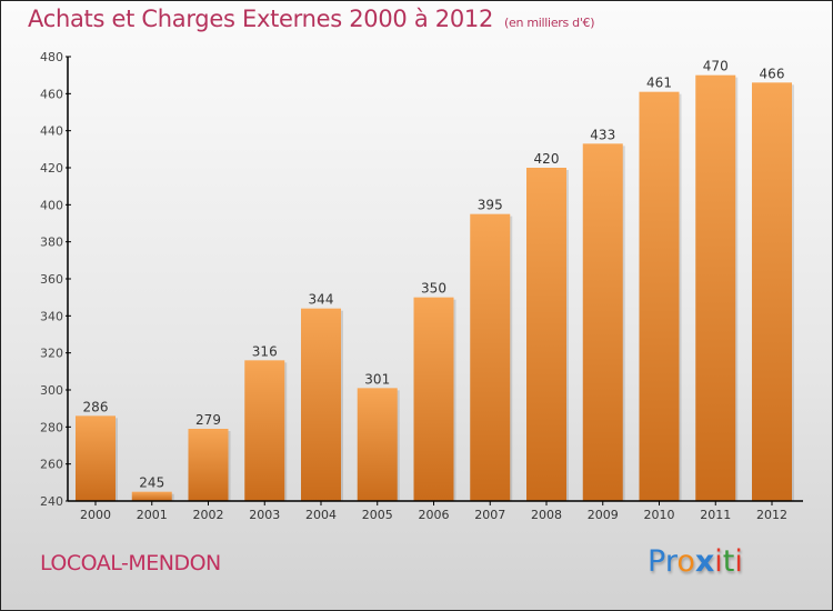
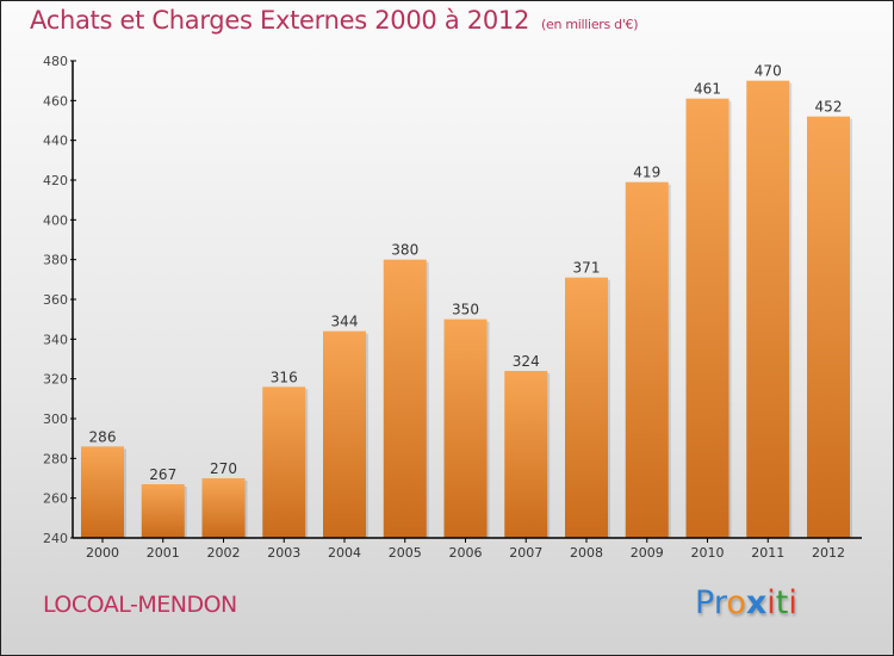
2001: 245 -> 267
2002: 279 -> 270
2005: 301 -> 380
2007: 395 -> 324
2008: 420 -> 371
2009: 433 -> 419
2012: 466 -> 452
